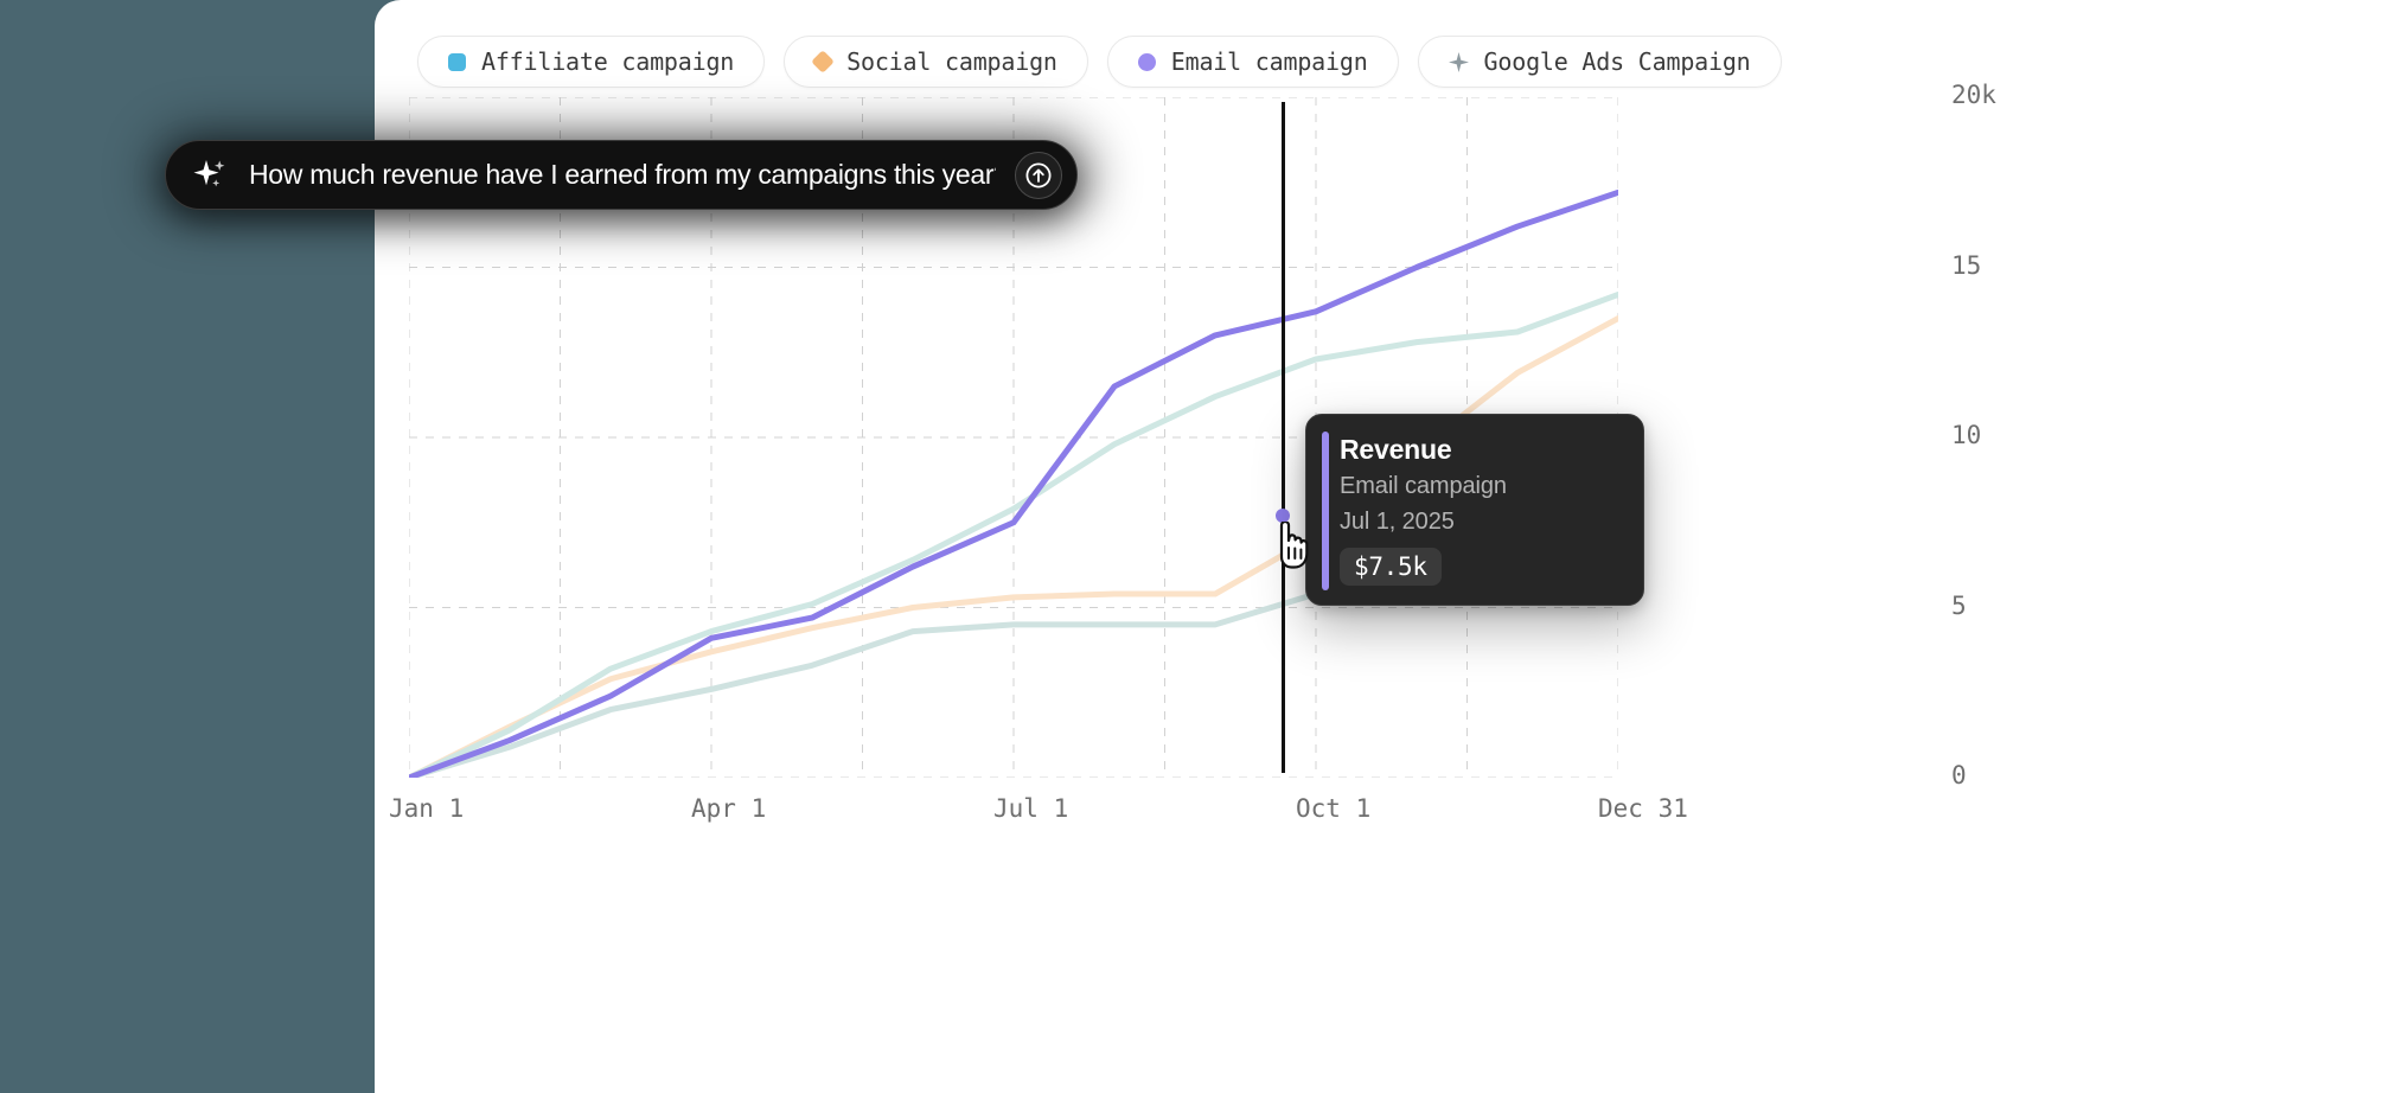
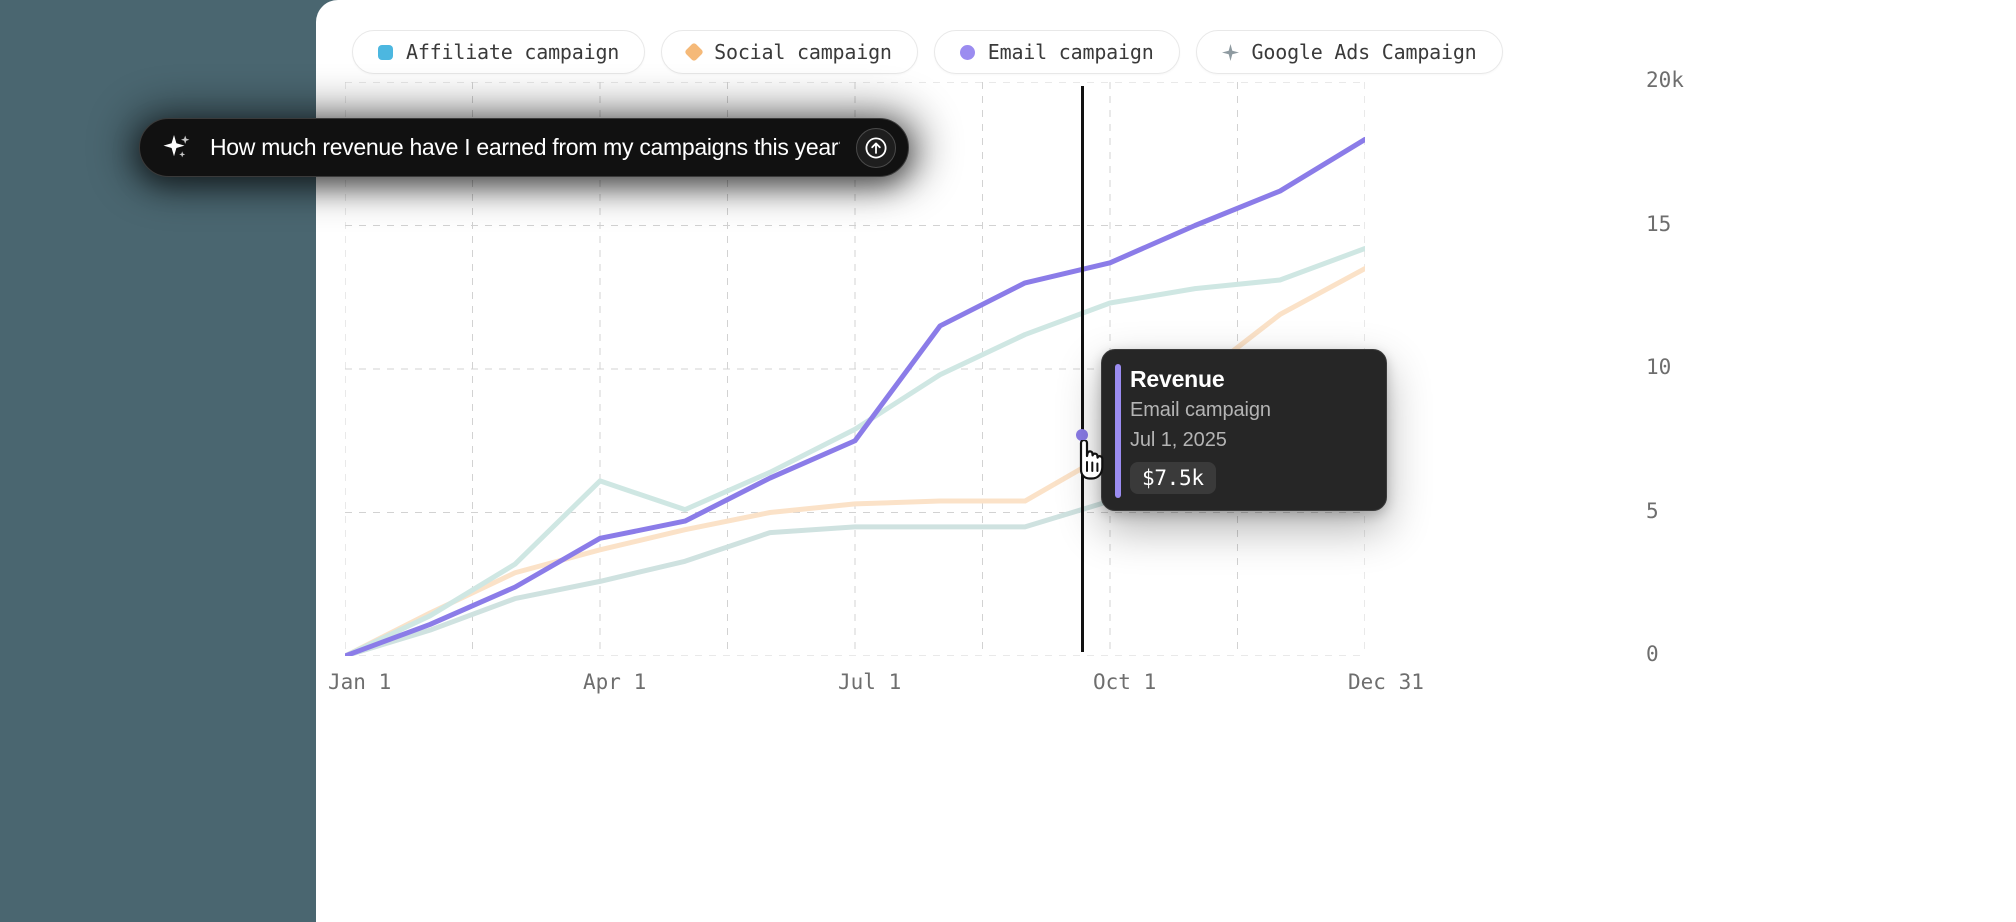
Affiliate campaign/Apr 1: 4.3k -> 6.1k
Email campaign/Dec 31: 17.2k -> 18.0k
